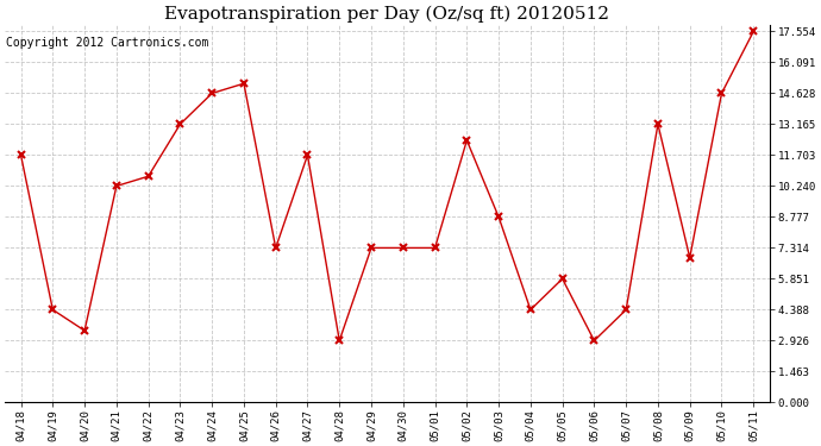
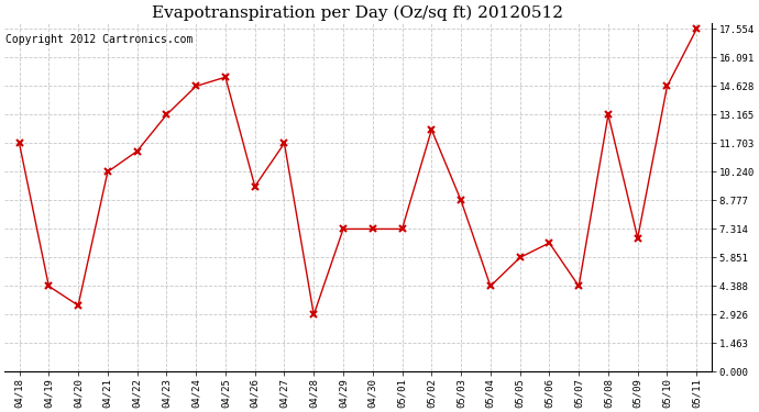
04/22: 10.7 -> 11.3
04/26: 7.3 -> 9.5
05/06: 2.9 -> 6.6
